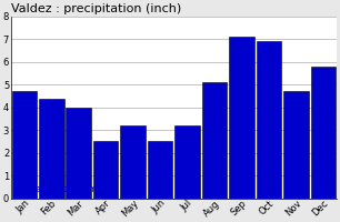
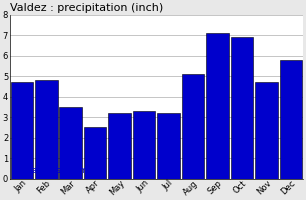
Feb: 4.4 -> 4.8
Mar: 4.0 -> 3.5
Jun: 2.5 -> 3.3
